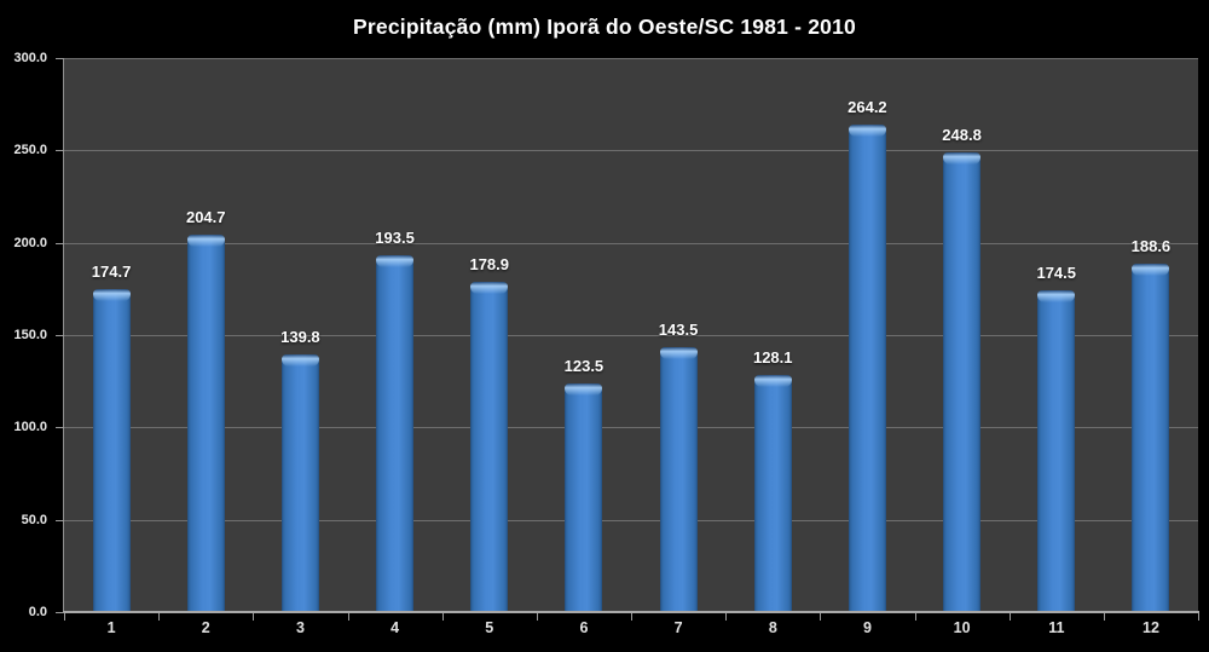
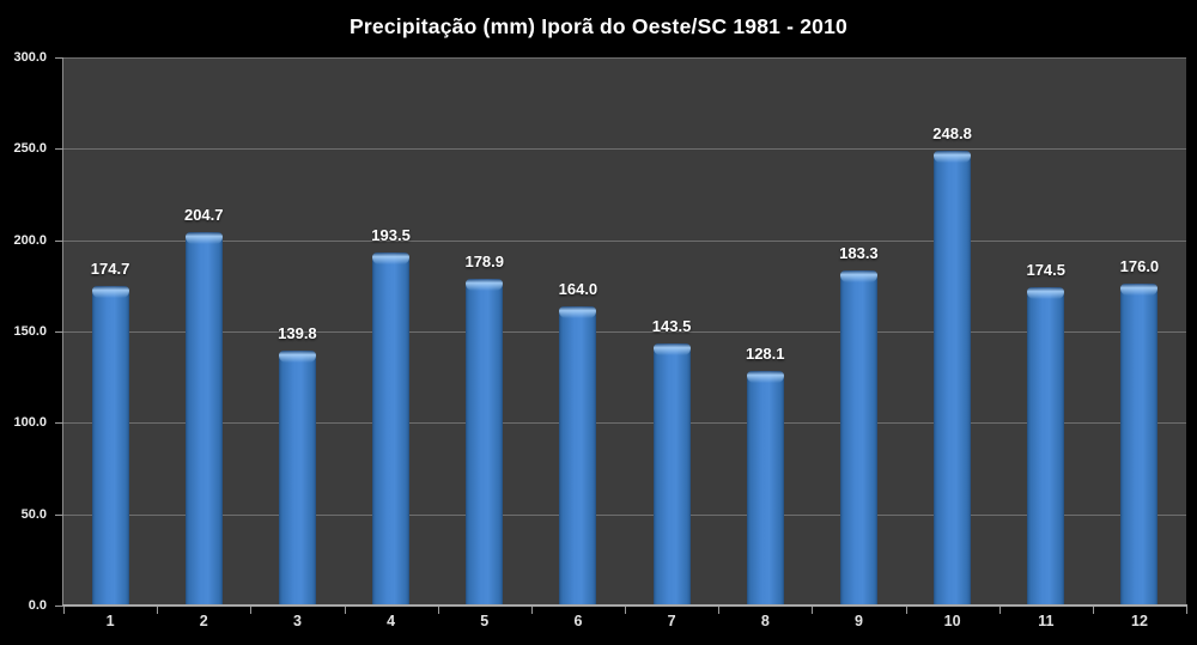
6: 123.5 -> 164.0
9: 264.2 -> 183.3
12: 188.6 -> 176.0
